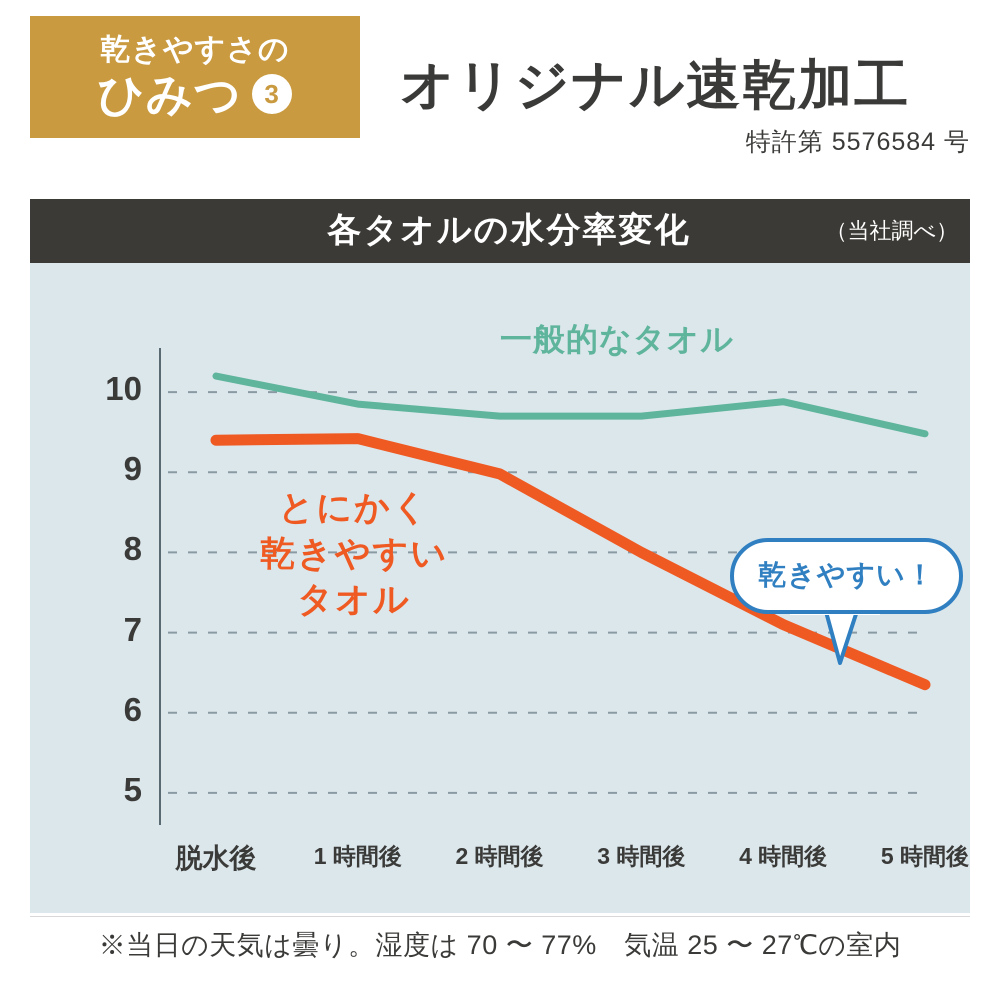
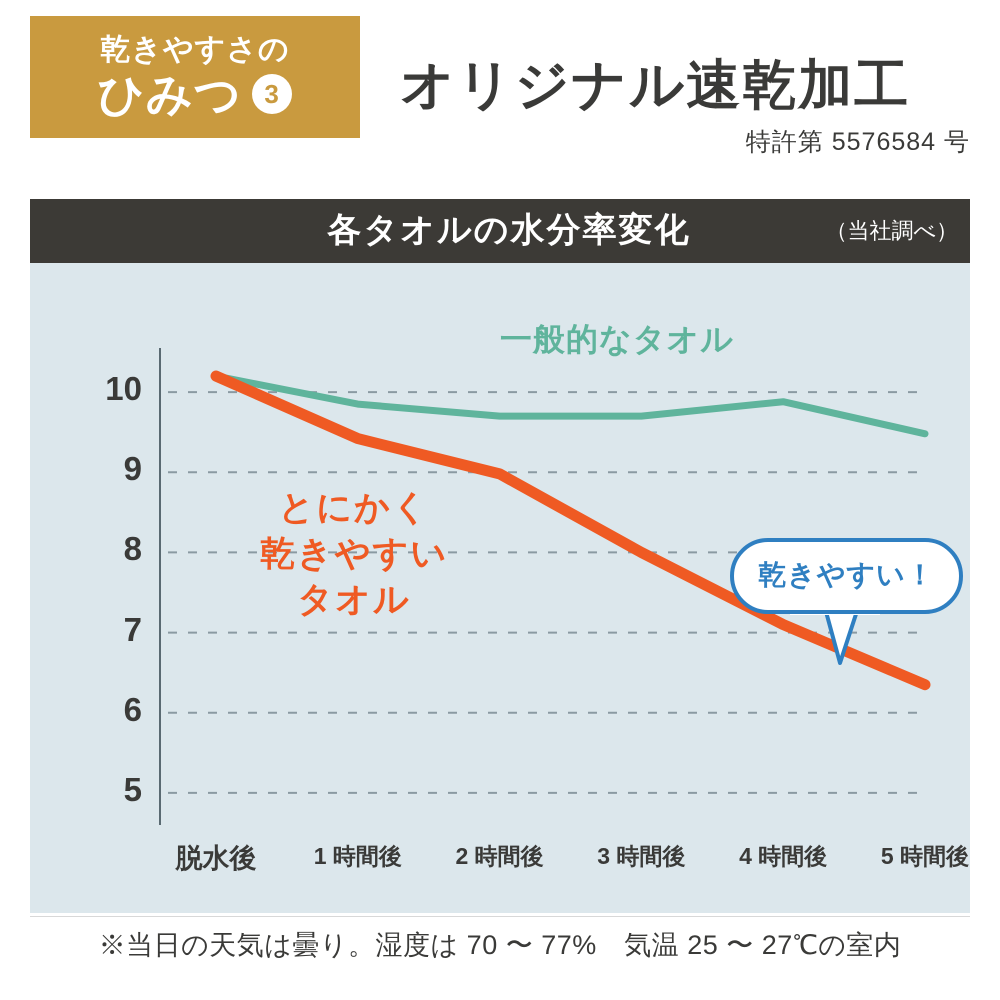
とにかく乾きやすいタオル/脱水後: 9.4 -> 10.2
